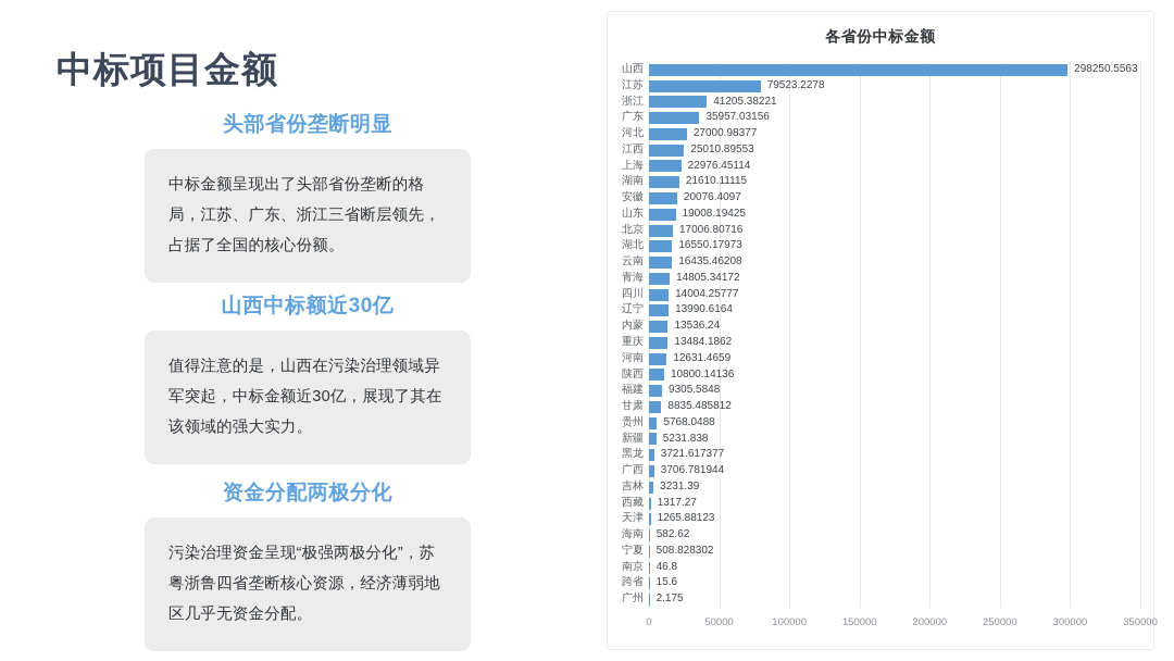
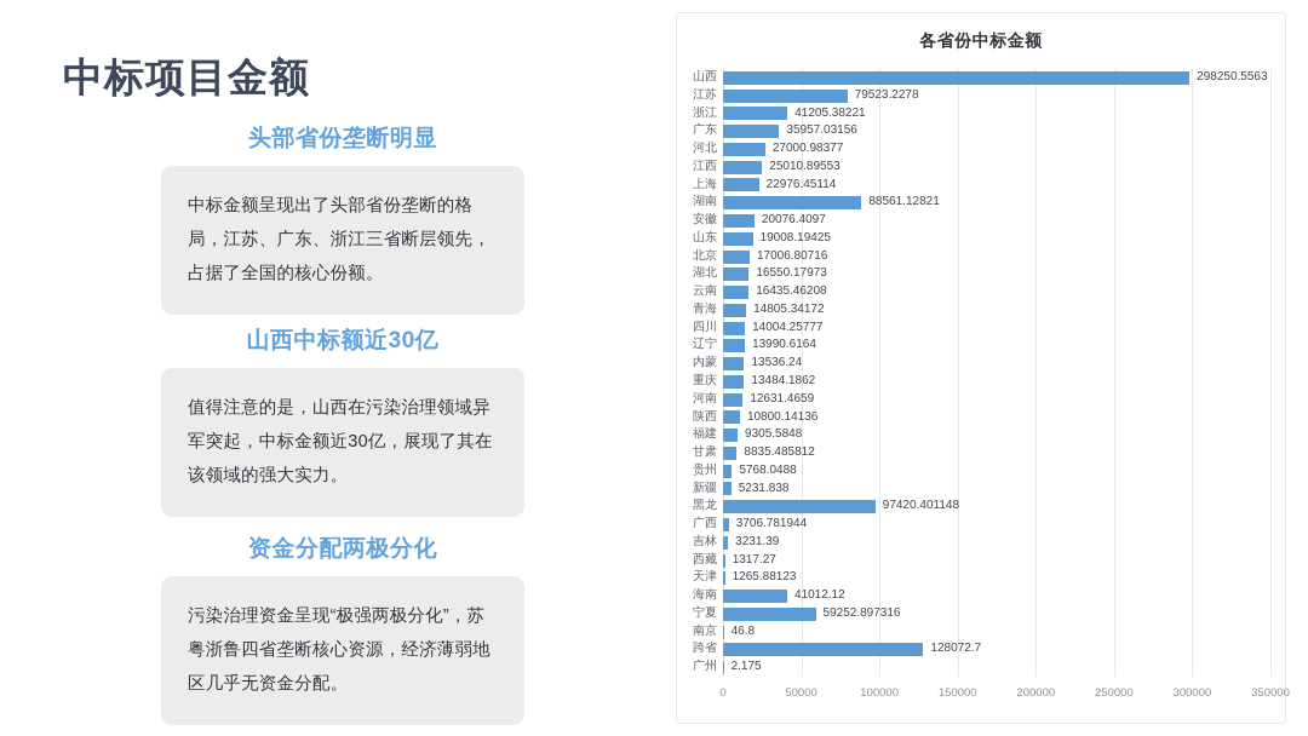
湖南: 21610.11115 -> 88561.12821
黑龙: 3721.617377 -> 97420.401148
海南: 582.62 -> 41012.12
宁夏: 508.828302 -> 59252.897316
跨省: 15.6 -> 128072.7
